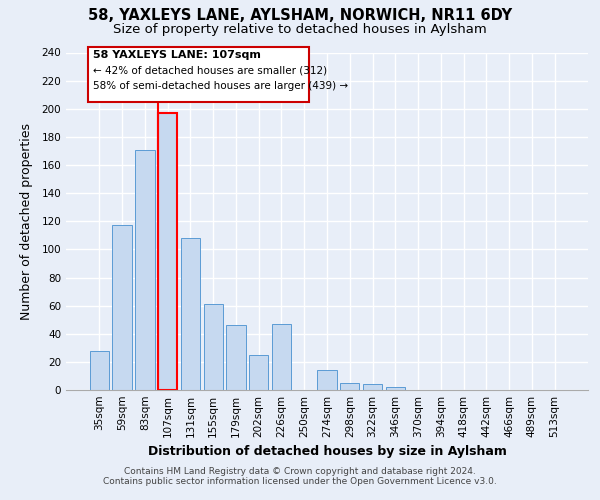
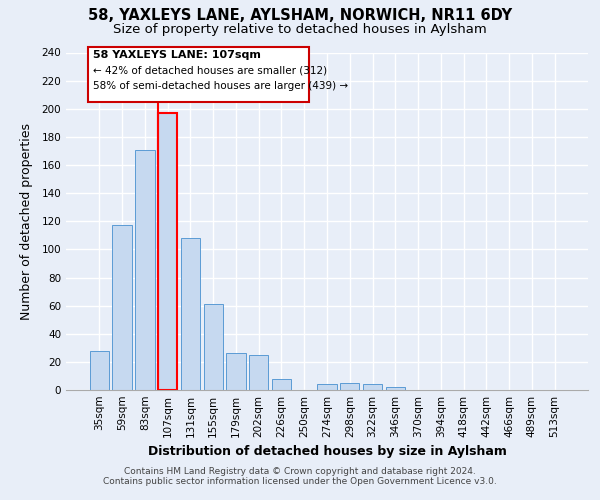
179sqm: 46 -> 26
226sqm: 47 -> 8
274sqm: 14 -> 4
